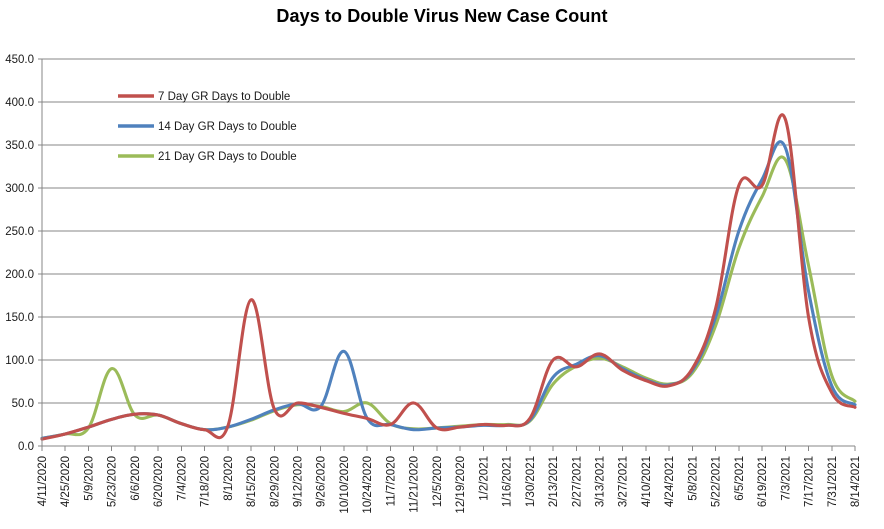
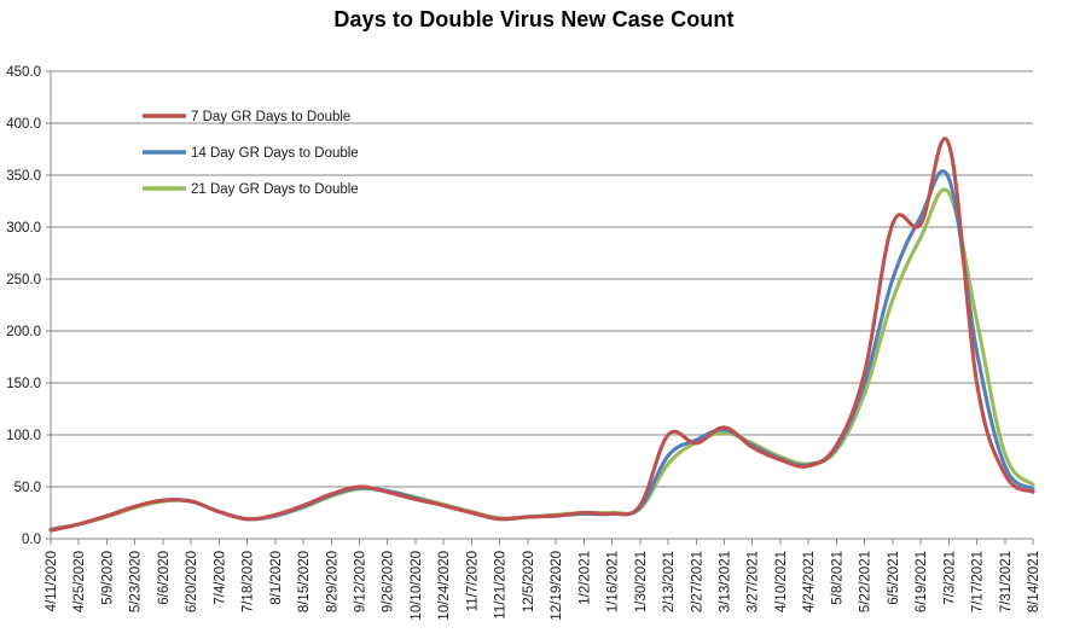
21 Day GR Days to Double/5/23/2020: 90 -> 30
7 Day GR Days to Double/8/15/2020: 170 -> 30
14 Day GR Days to Double/10/10/2020: 110 -> 40
21 Day GR Days to Double/10/24/2020: 50 -> 30
7 Day GR Days to Double/11/21/2020: 50 -> 20
